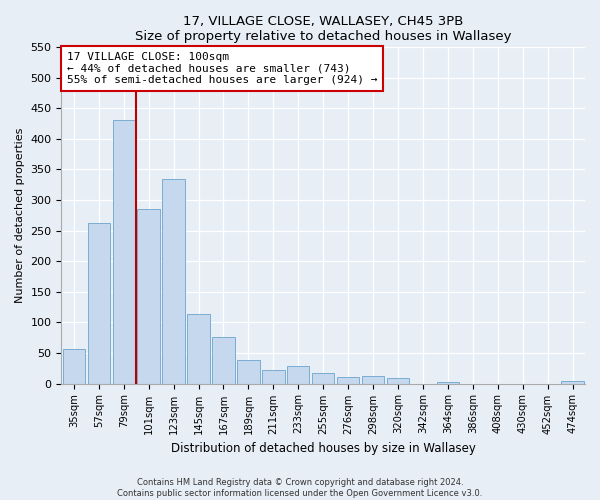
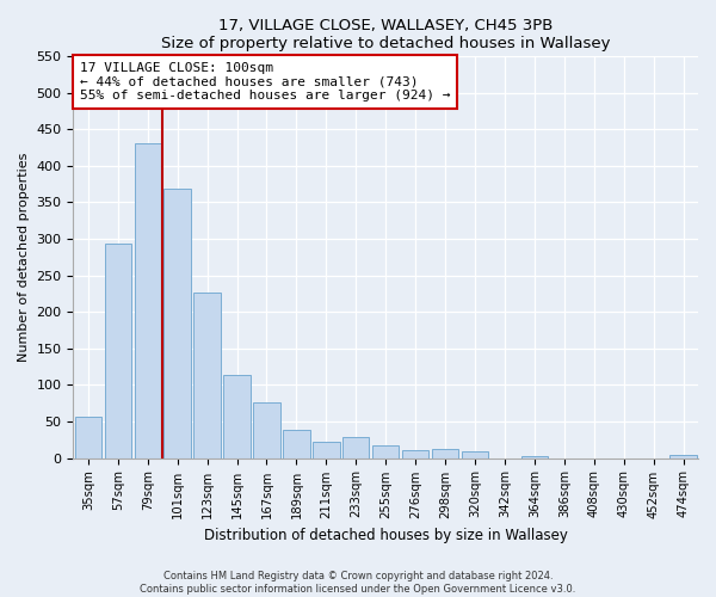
57sqm: 262 -> 293
101sqm: 286 -> 368
123sqm: 334 -> 226
